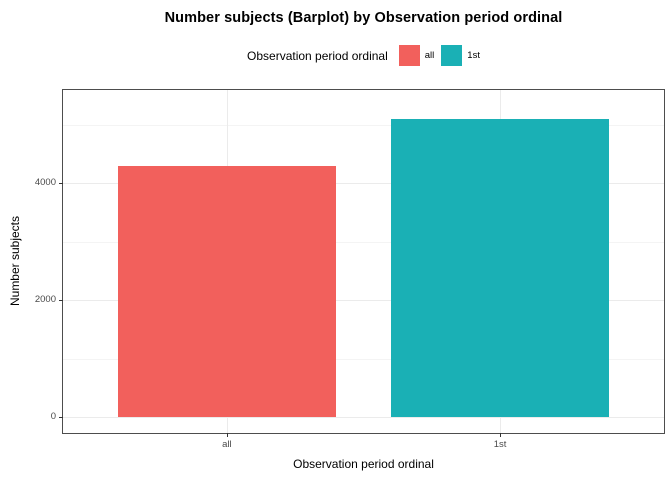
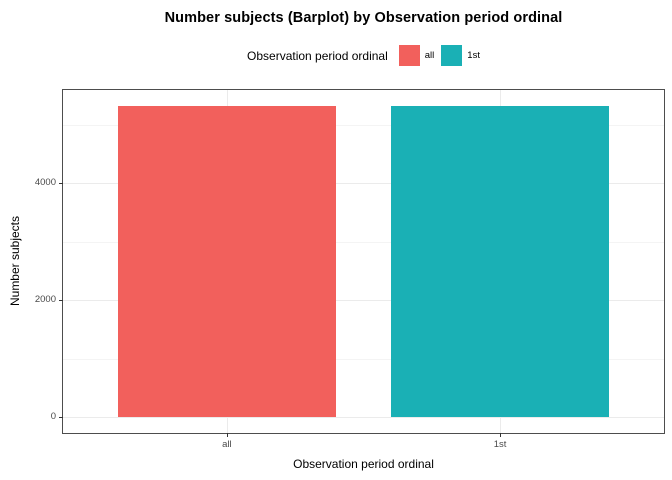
all: 4300 -> 5300
1st: 5100 -> 5300
